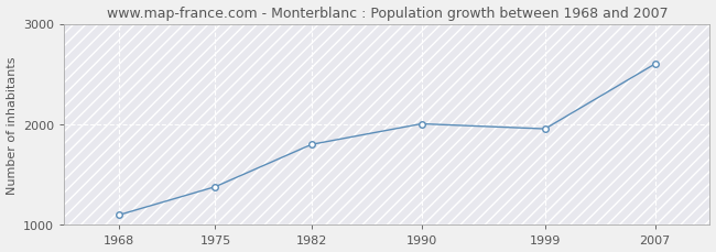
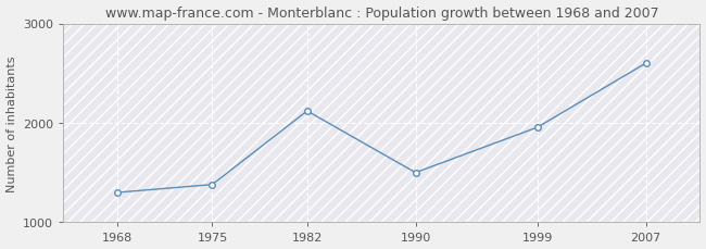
1968: 1100 -> 1300
1982: 1800 -> 2120
1990: 2000 -> 1500
